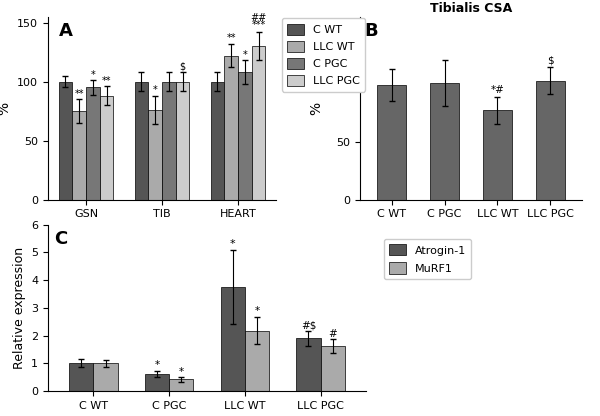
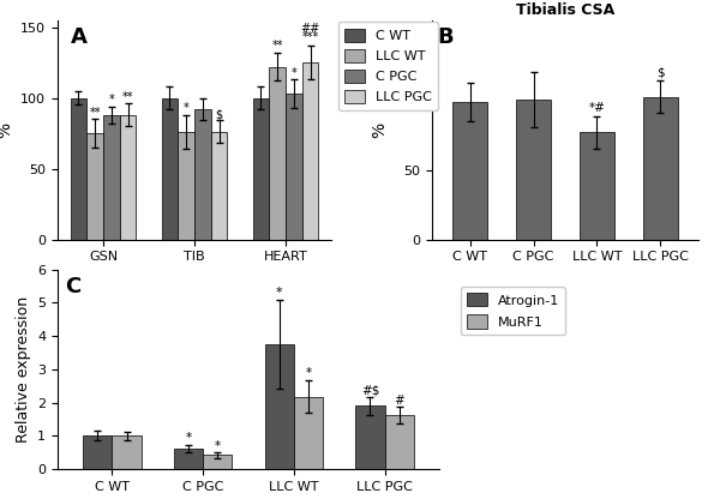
C PGC/GSN: 95 -> 88
C PGC/TIB: 100 -> 92
LLC PGC/TIB: 100 -> 76
C PGC/HEART: 108 -> 103
LLC PGC/HEART: 130 -> 125
